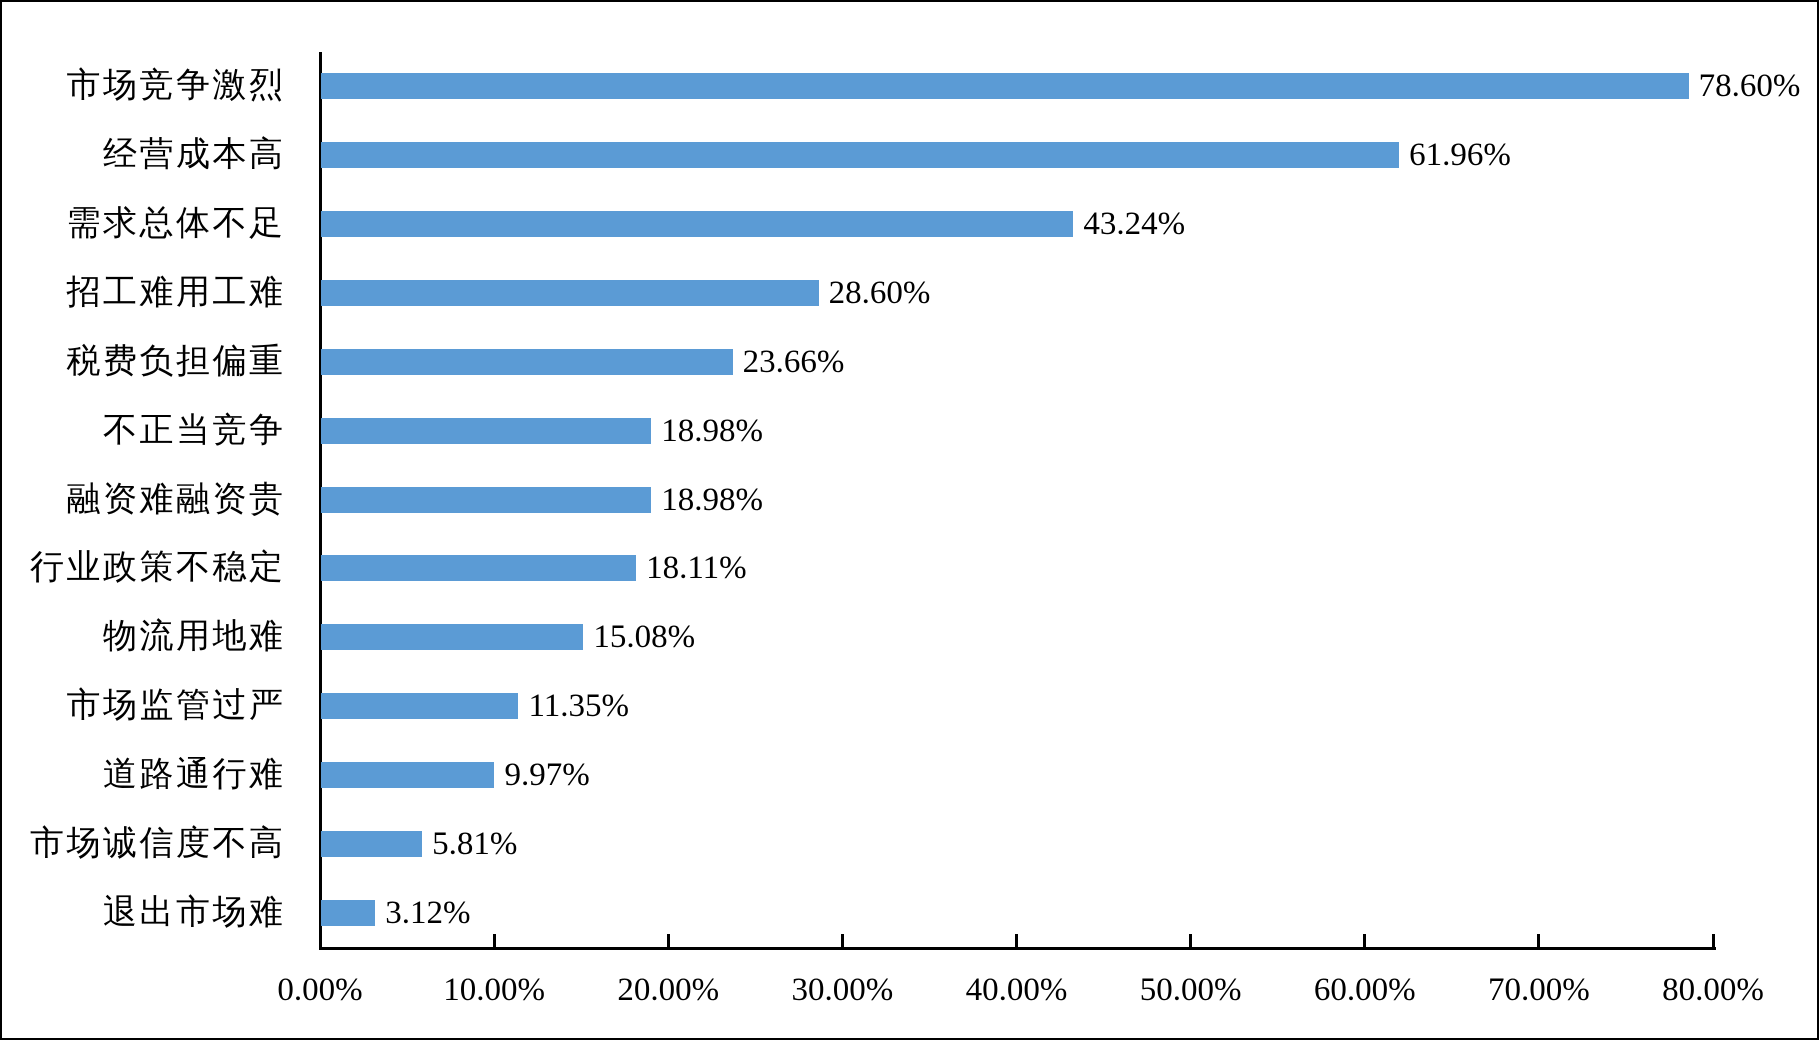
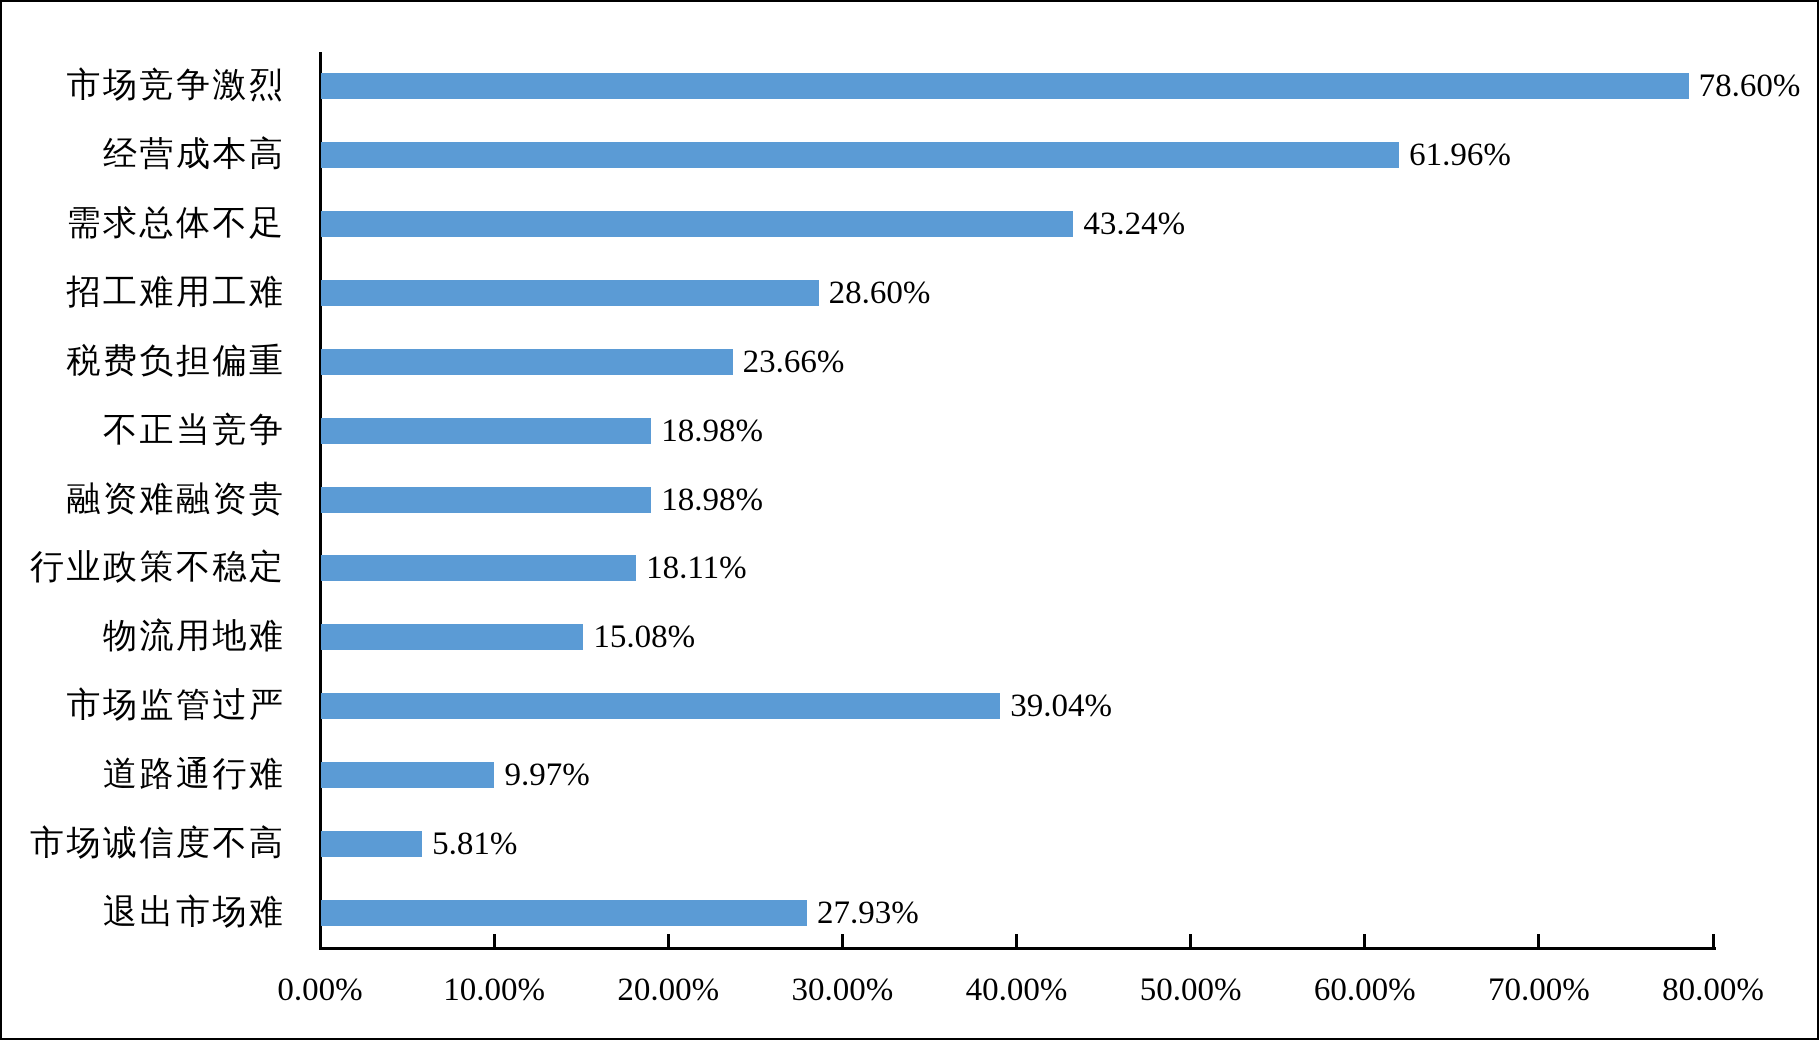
市场监管过严: 11.35% -> 39.04%
退出市场难: 3.12% -> 27.93%
